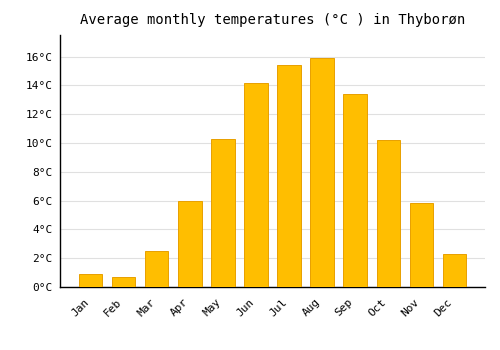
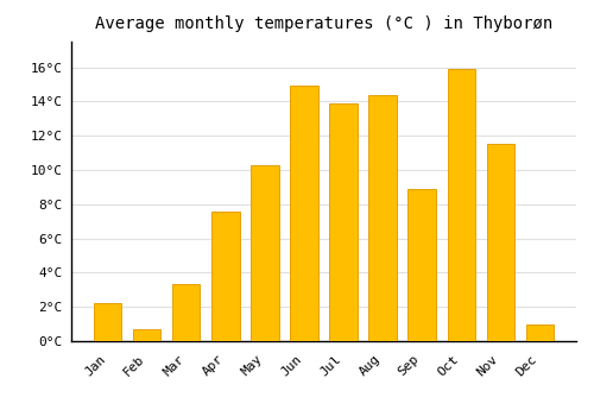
Jan: 0.9°C -> 2.2°C
Mar: 2.5°C -> 3.3°C
Apr: 6.0°C -> 7.6°C
Jun: 14.2°C -> 14.9°C
Jul: 15.4°C -> 13.9°C
Aug: 15.9°C -> 14.4°C
Sep: 13.4°C -> 8.9°C
Oct: 10.2°C -> 15.9°C
Nov: 5.8°C -> 11.5°C
Dec: 2.3°C -> 1.0°C
